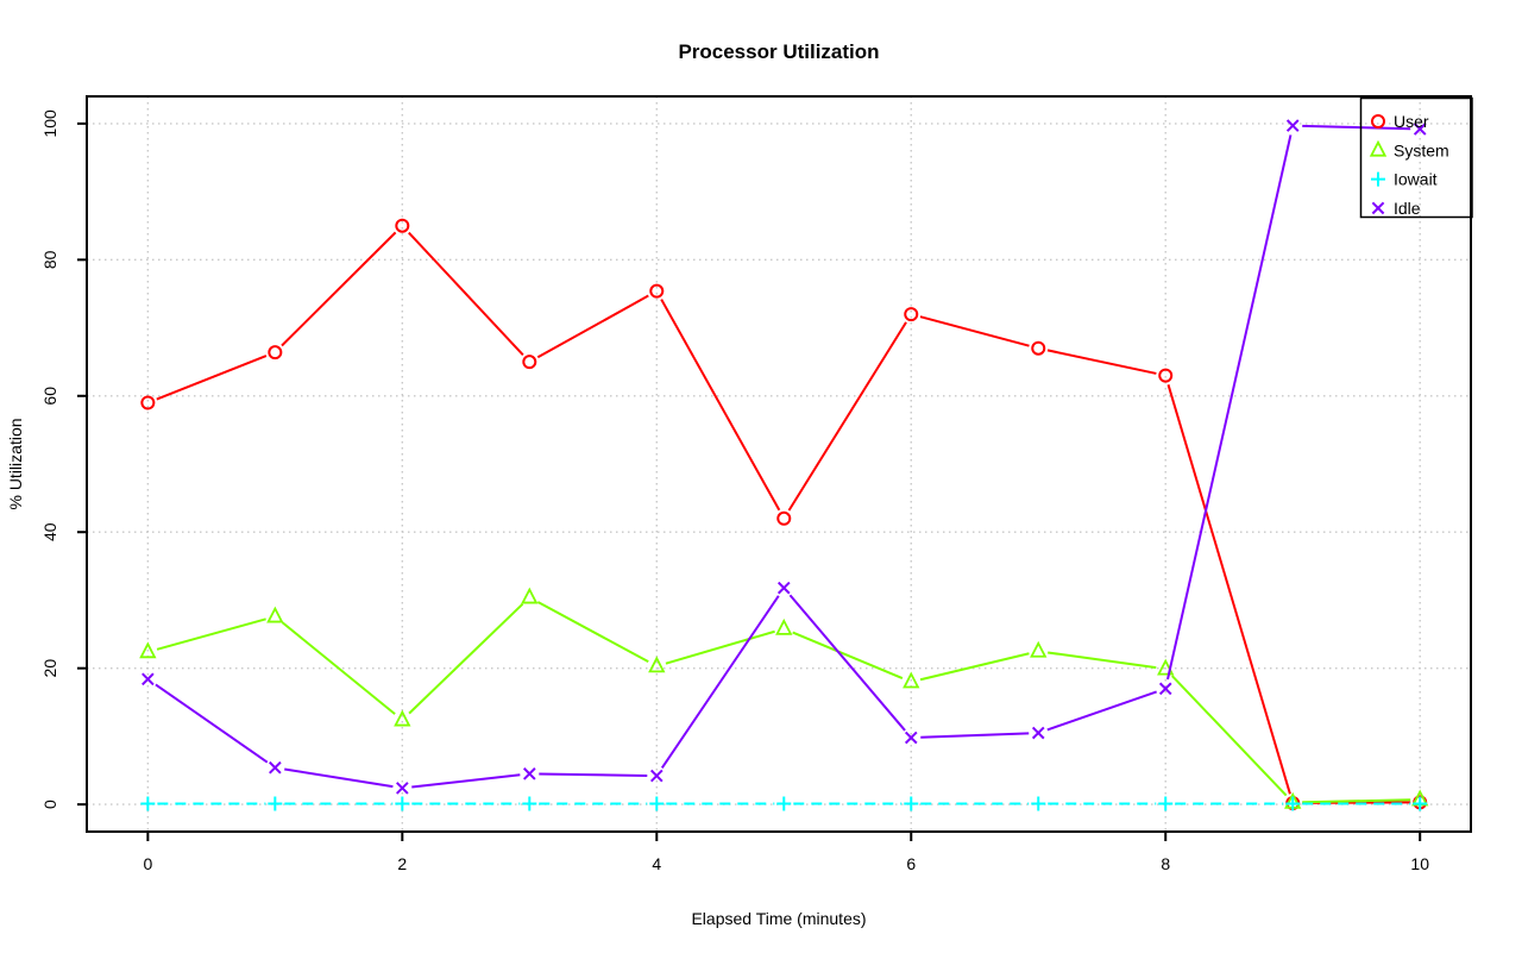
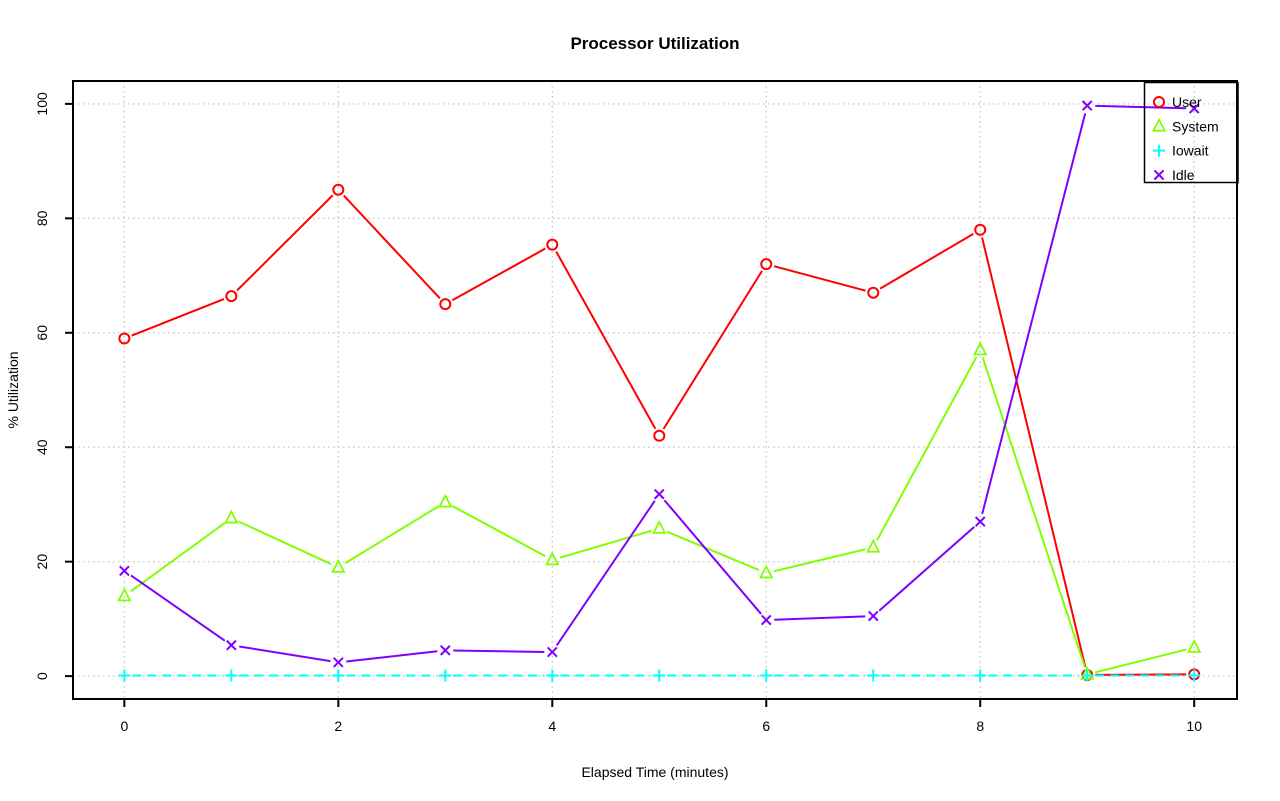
System/0: 22 -> 14
System/2: 12 -> 19
User/8: 63 -> 78
System/8: 20 -> 57
Idle/8: 17 -> 27
System/10: 1 -> 5
